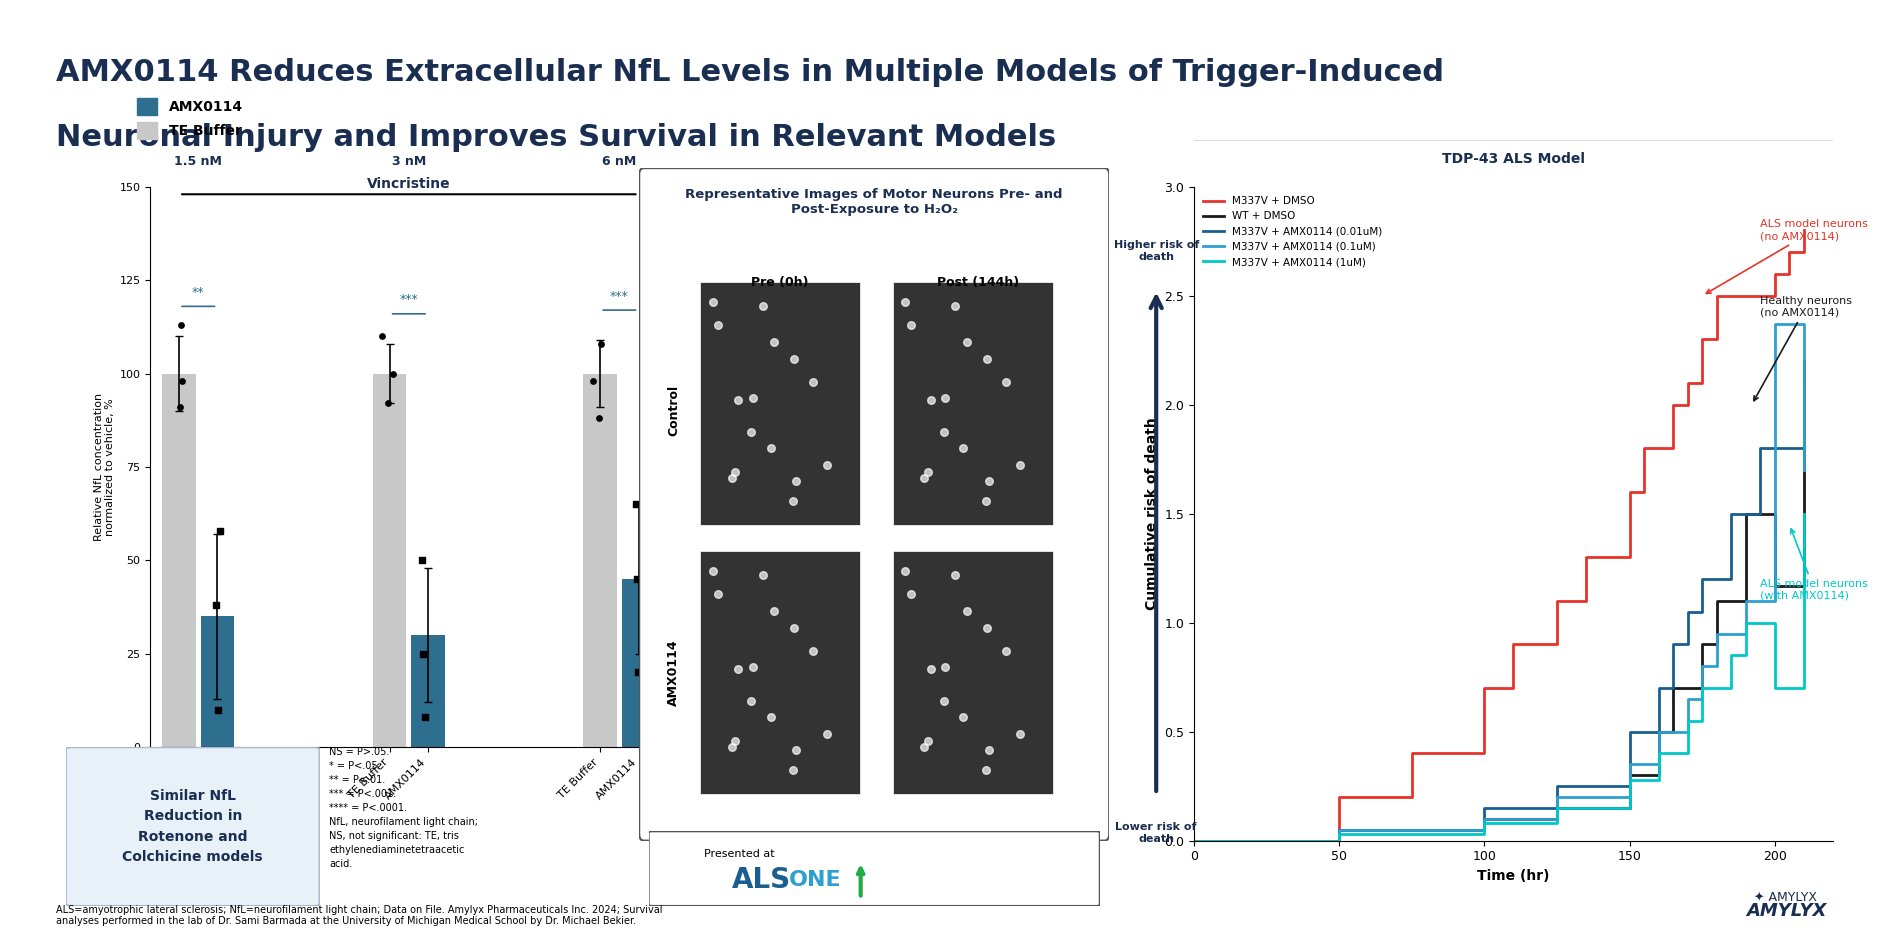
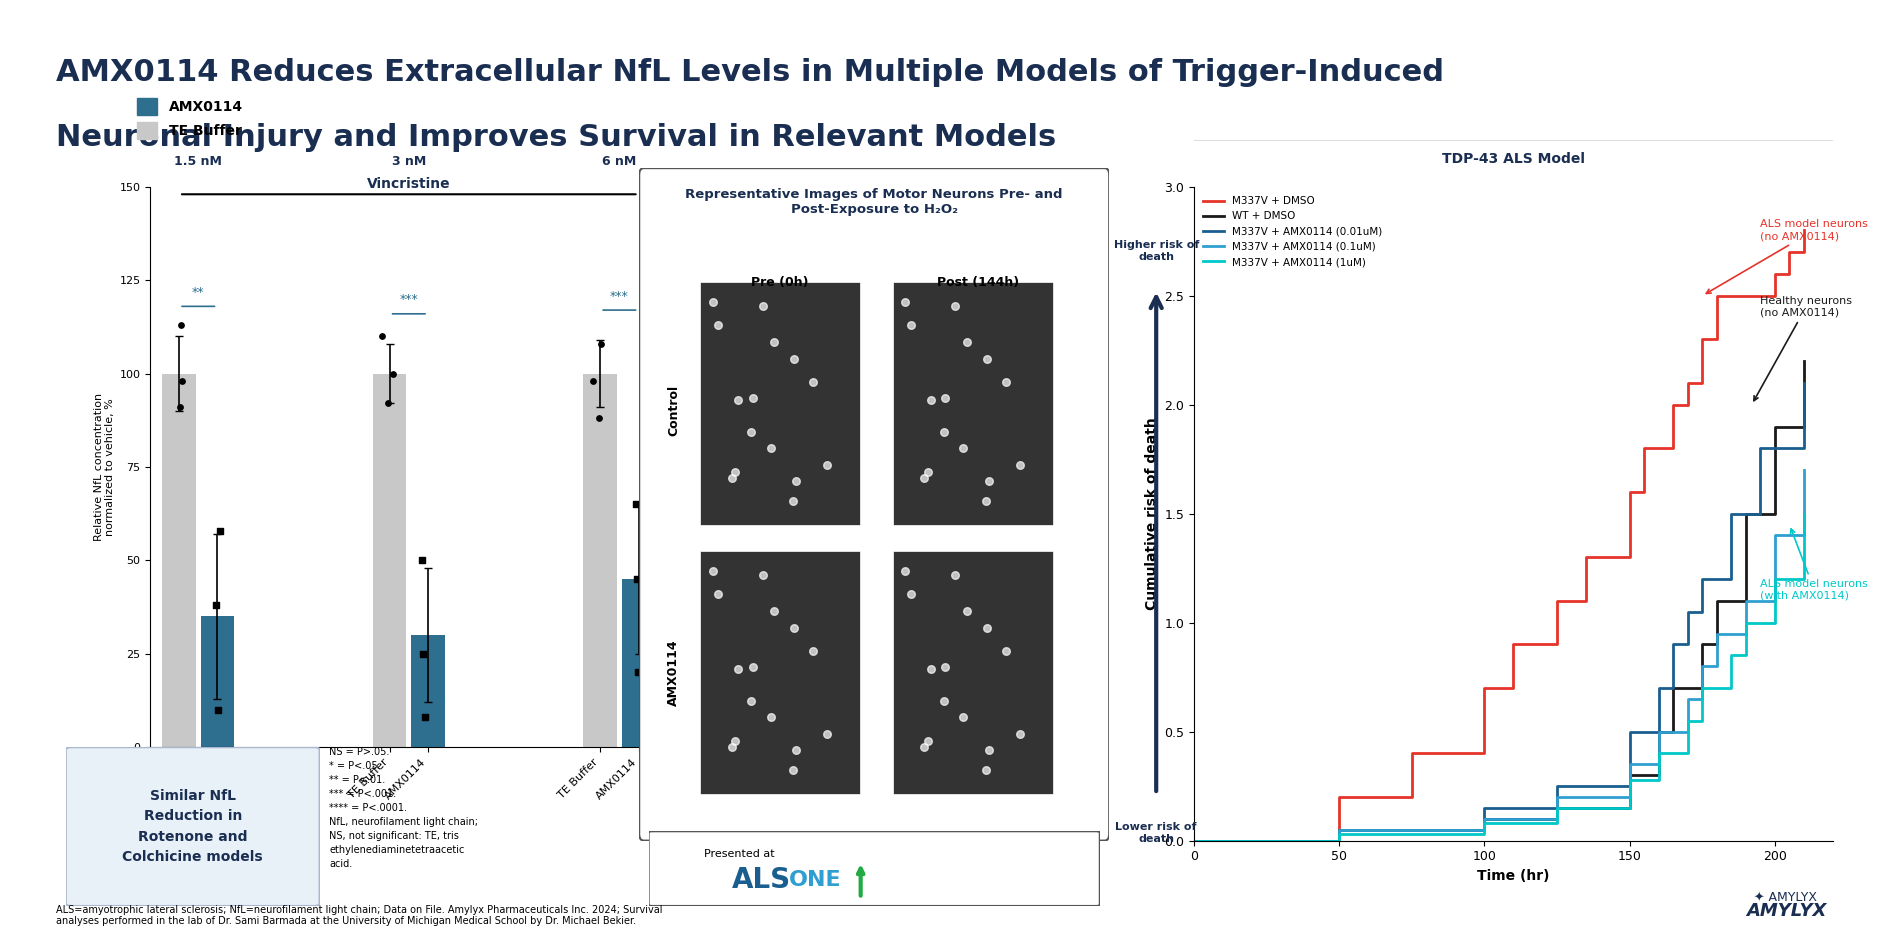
WT + DMSO/200: 1.17 -> 1.90
M337V + AMX0114 (0.1uM)/200: 2.37 -> 1.40
M337V + AMX0114 (1uM)/200: 0.70 -> 1.20
